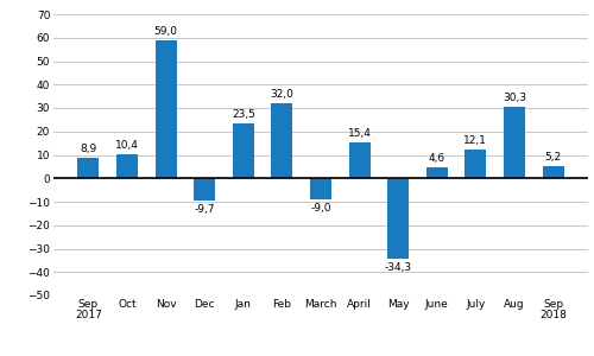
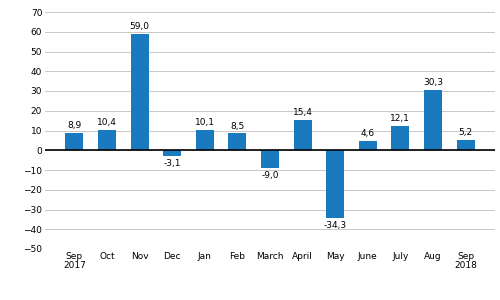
Dec: -9,7 -> -3,1
Jan: 23,5 -> 10,1
Feb: 32,0 -> 8,5
